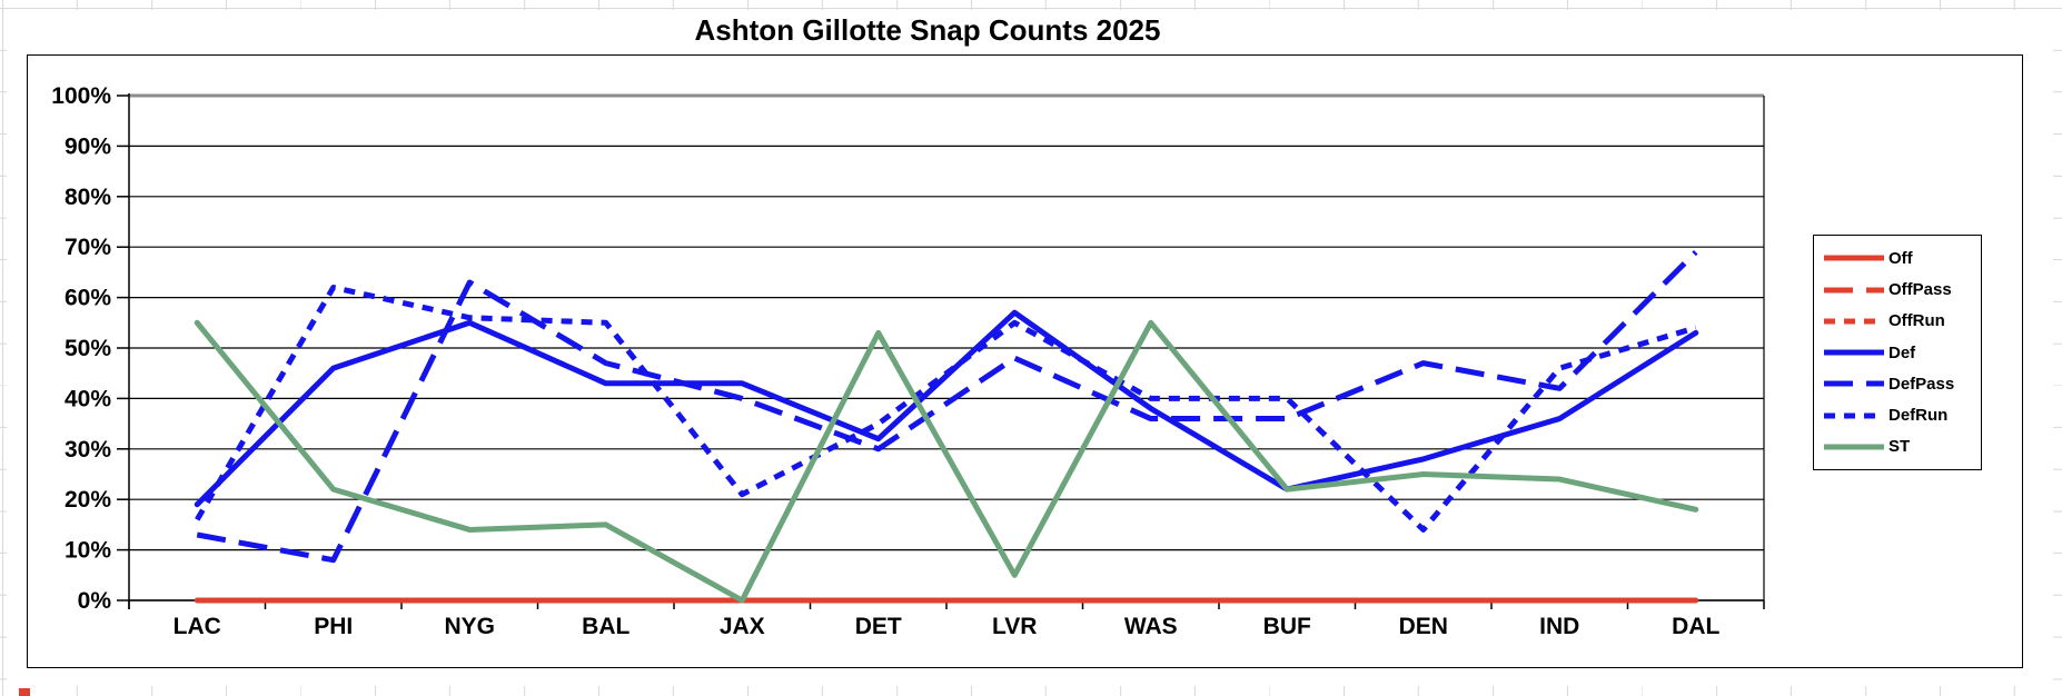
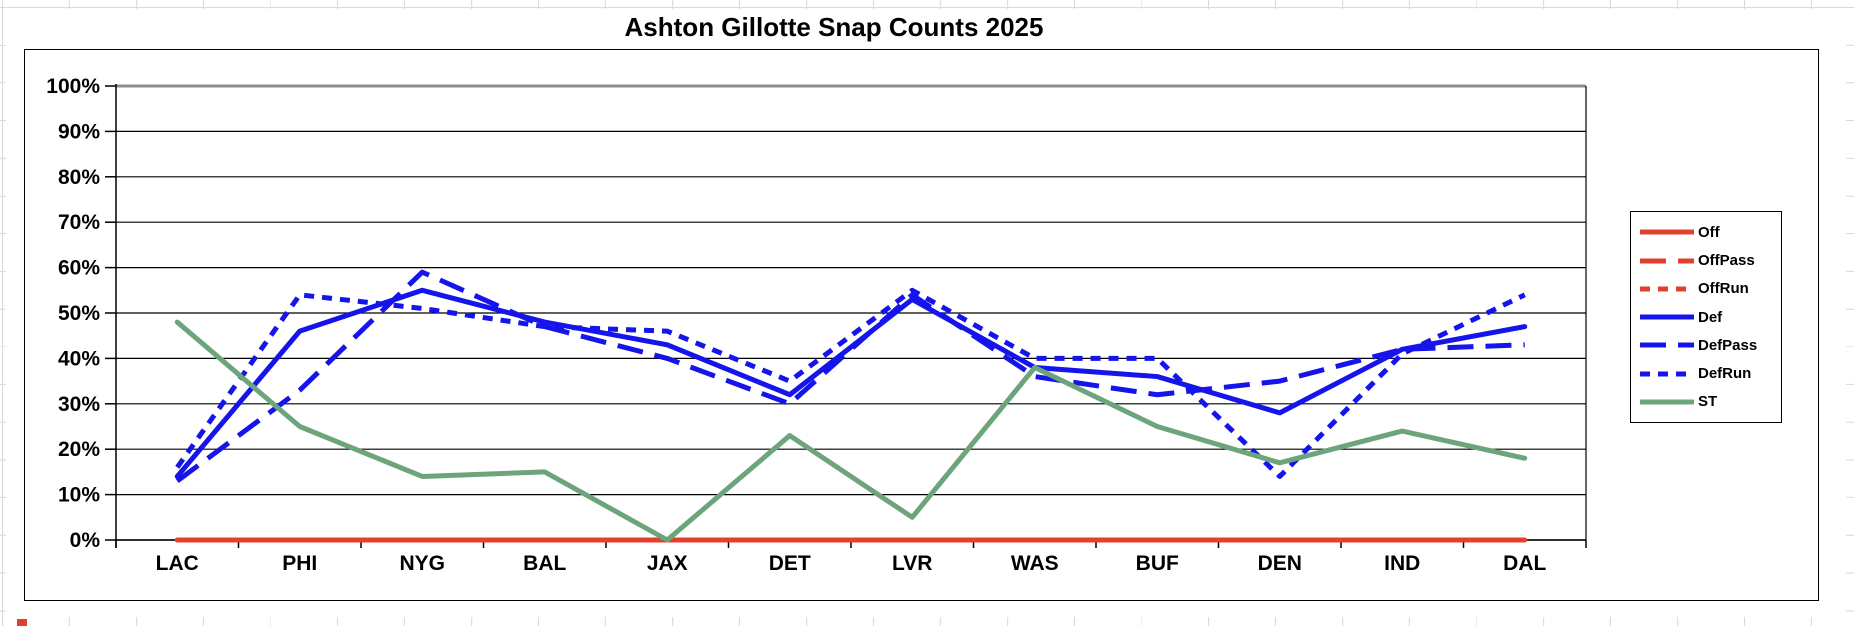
Def/LAC: 19% -> 14%
ST/LAC: 55% -> 48%
DefPass/PHI: 8% -> 33%
DefRun/PHI: 62% -> 54%
ST/PHI: 22% -> 25%
DefPass/NYG: 63% -> 59%
DefRun/NYG: 56% -> 51%
Def/BAL: 43% -> 48%
DefRun/BAL: 55% -> 47%
DefRun/JAX: 21% -> 46%
ST/DET: 53% -> 23%
Def/LVR: 57% -> 53%
DefPass/LVR: 48% -> 54%
ST/WAS: 55% -> 38%
Def/BUF: 22% -> 36%
DefPass/BUF: 36% -> 32%
ST/BUF: 22% -> 25%
DefPass/DEN: 47% -> 35%
ST/DEN: 25% -> 17%
Def/IND: 36% -> 42%
DefRun/IND: 46% -> 41%
Def/DAL: 53% -> 47%
DefPass/DAL: 69% -> 43%
